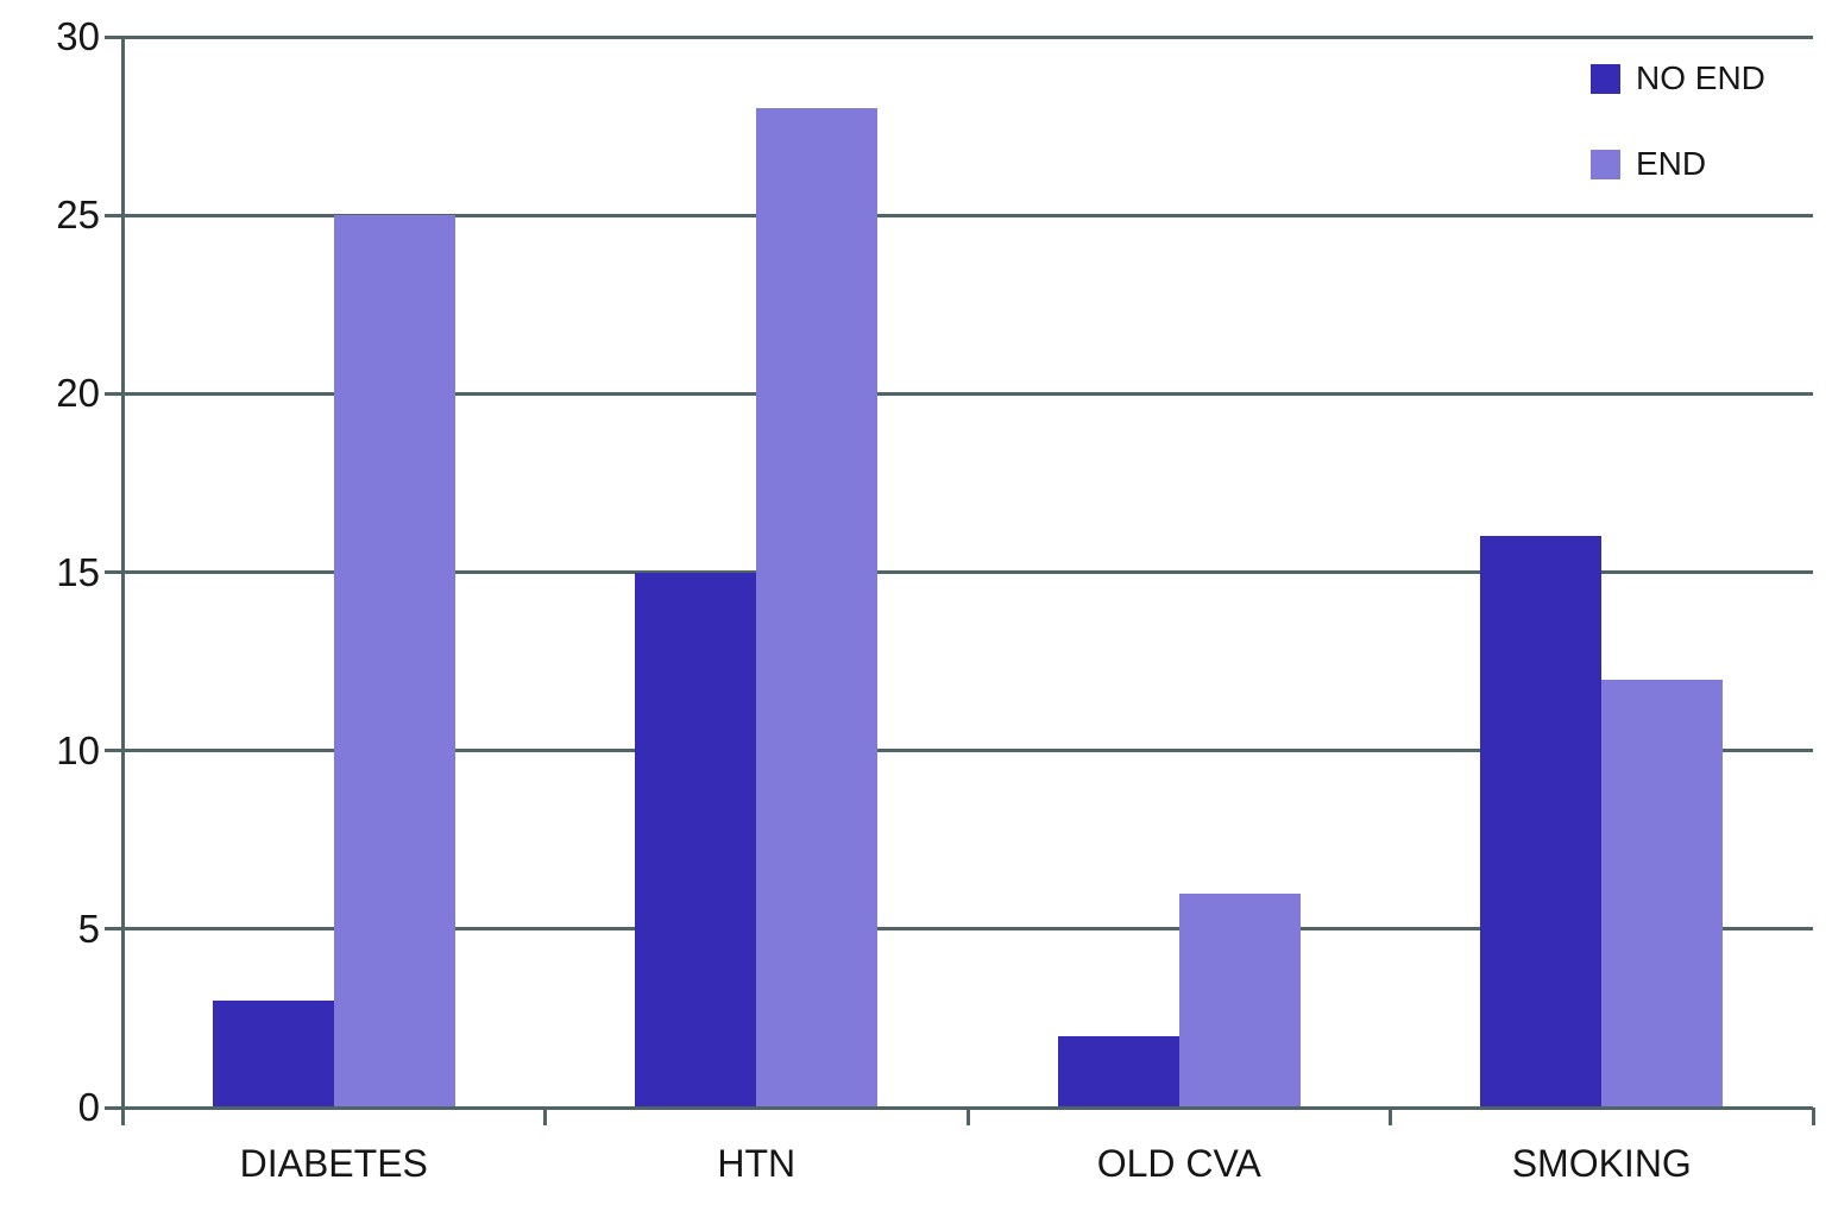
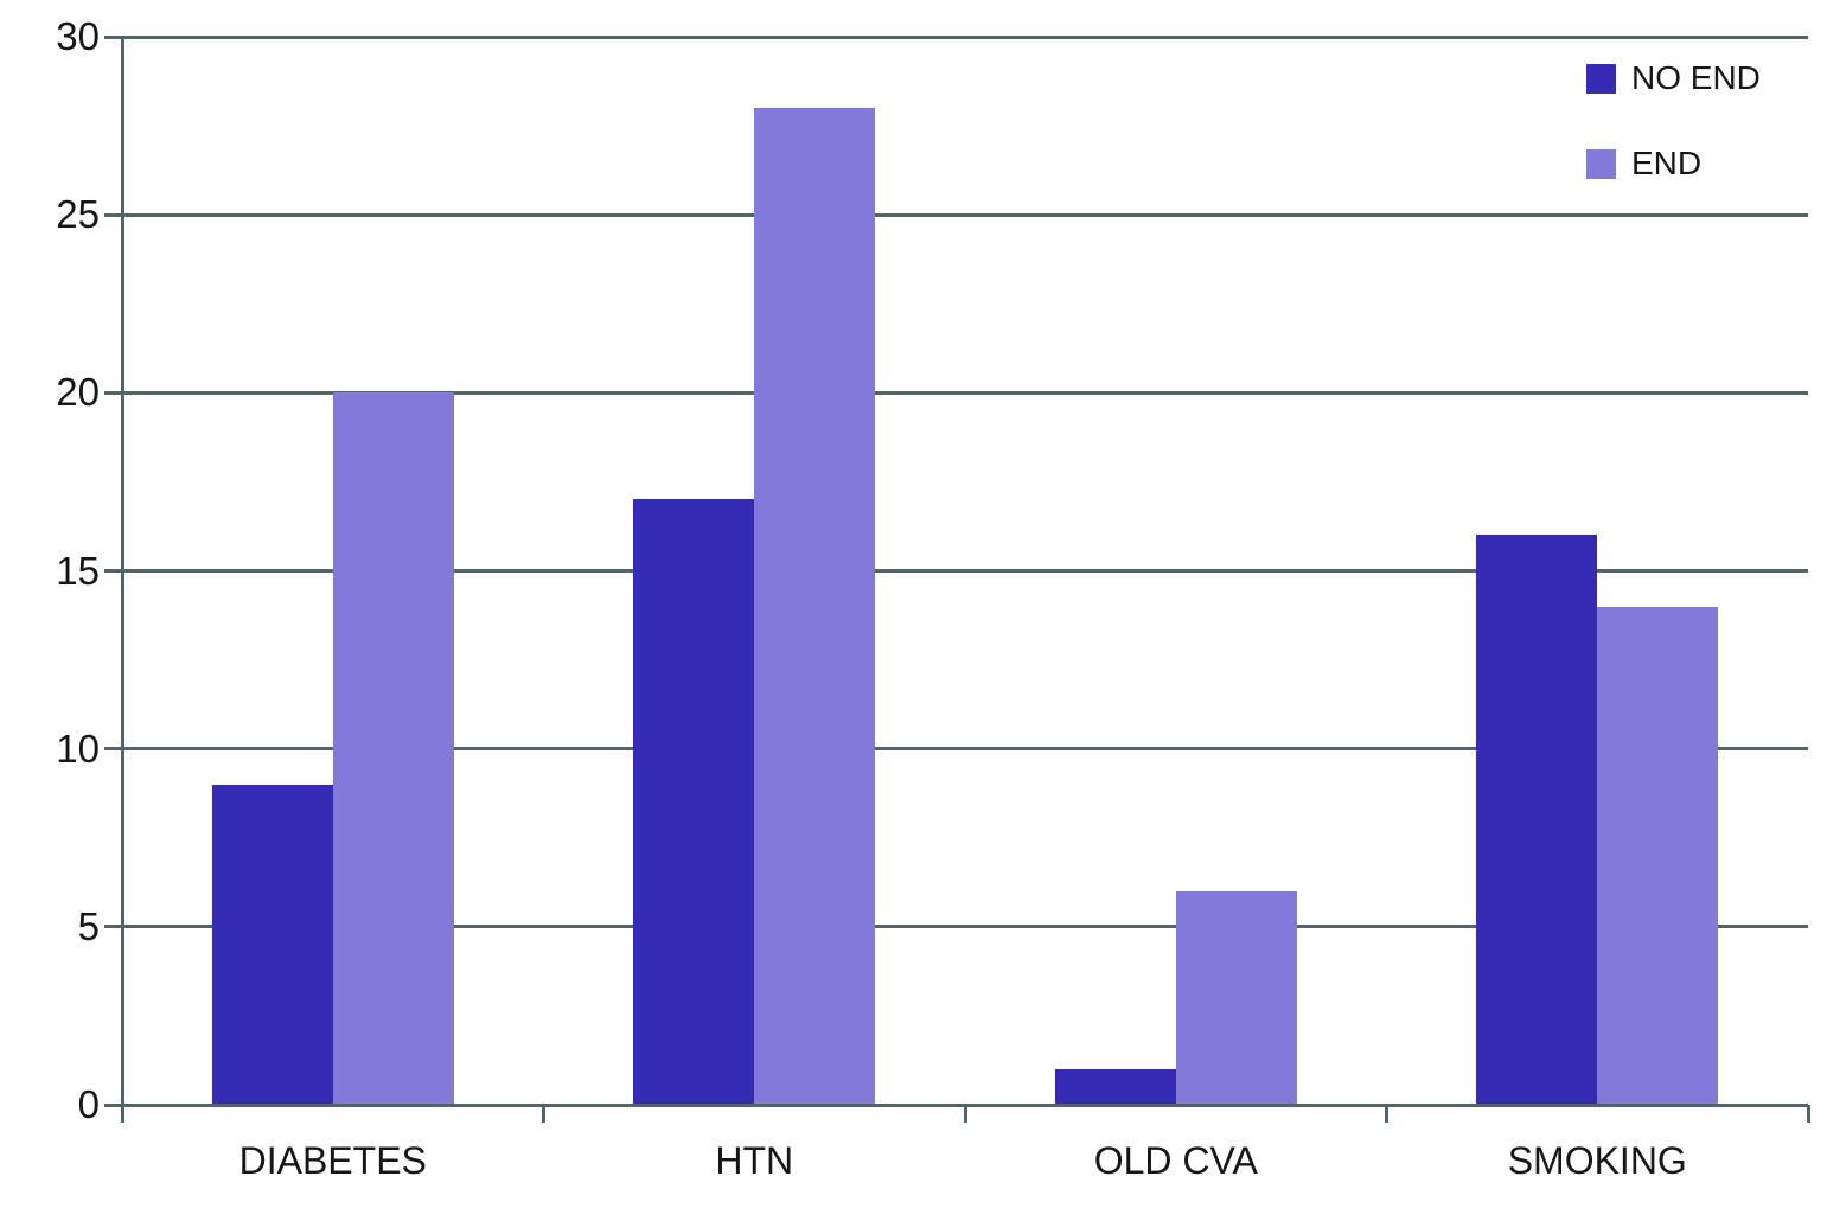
NO END/DIABETES: 3 -> 9
END/DIABETES: 25 -> 20
NO END/HTN: 15 -> 17
NO END/OLD CVA: 2 -> 1
END/SMOKING: 12 -> 14
